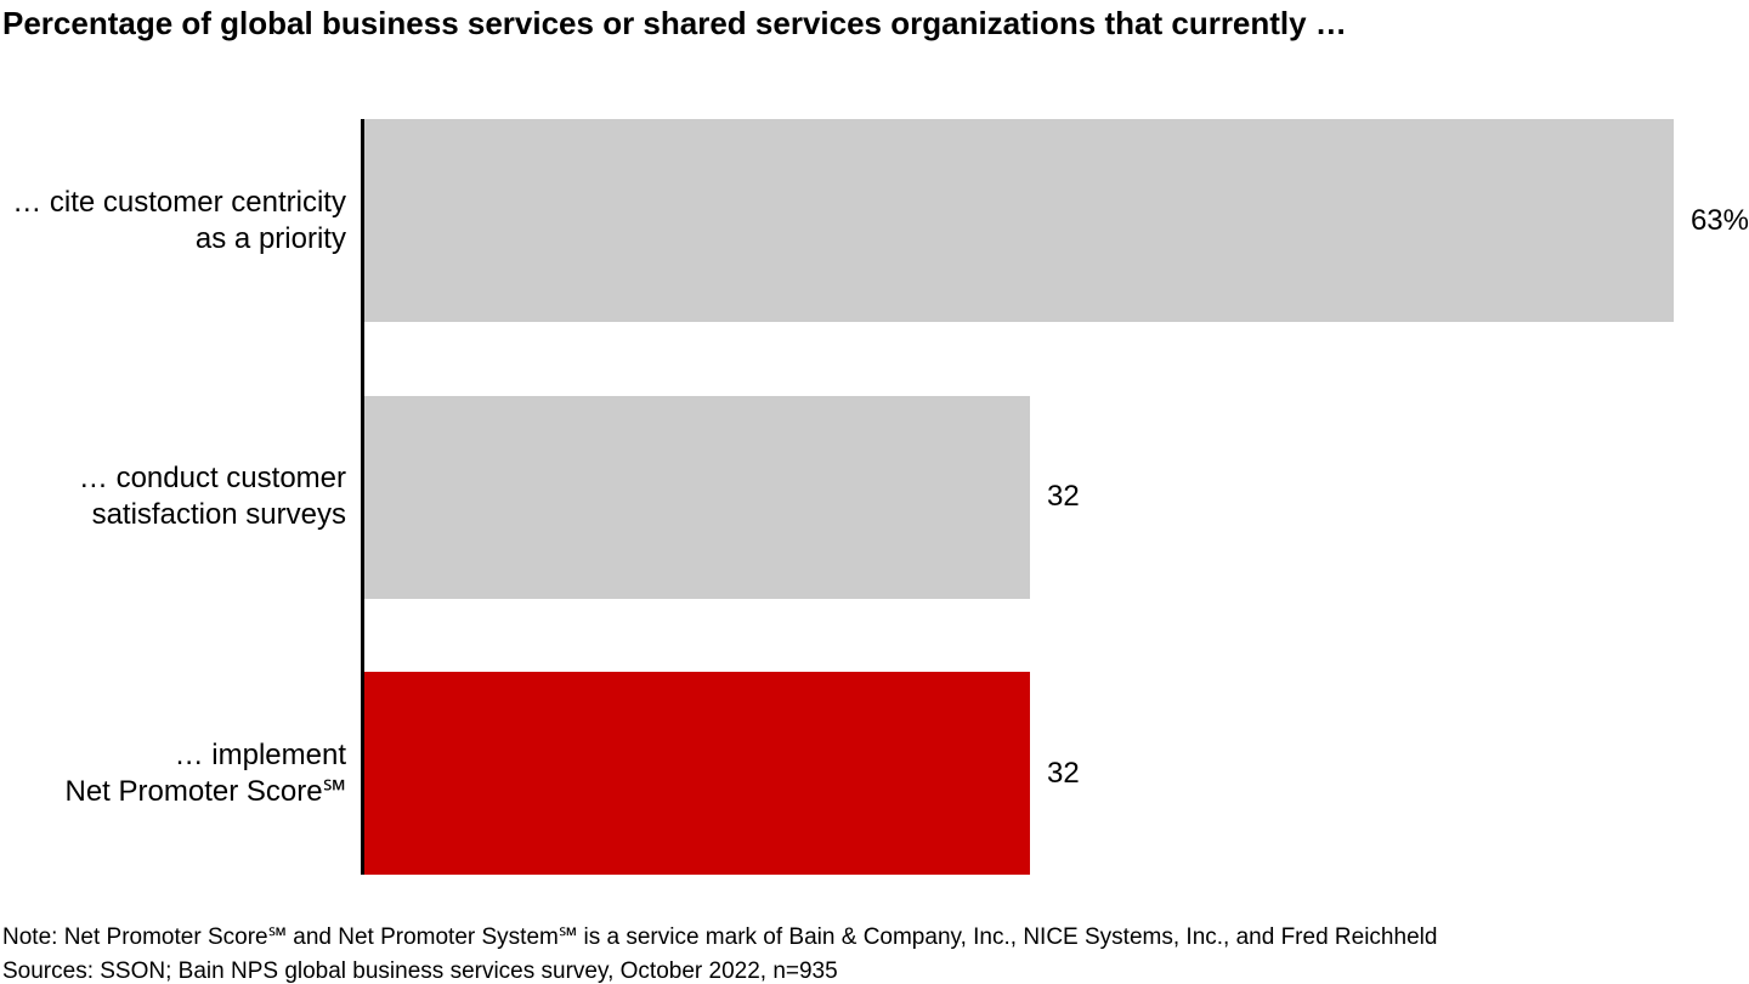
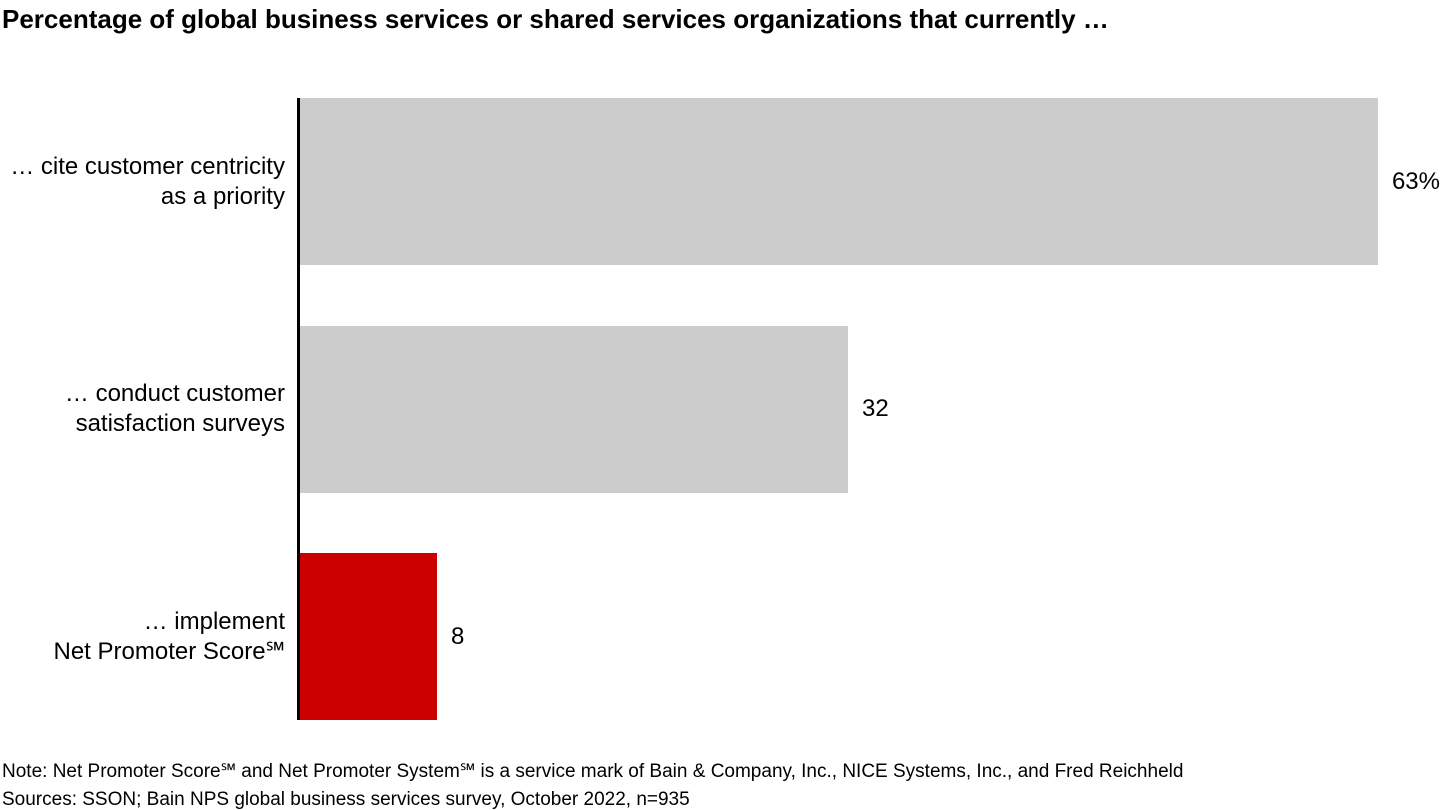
… implement Net Promoter Score℠: 32 -> 8
